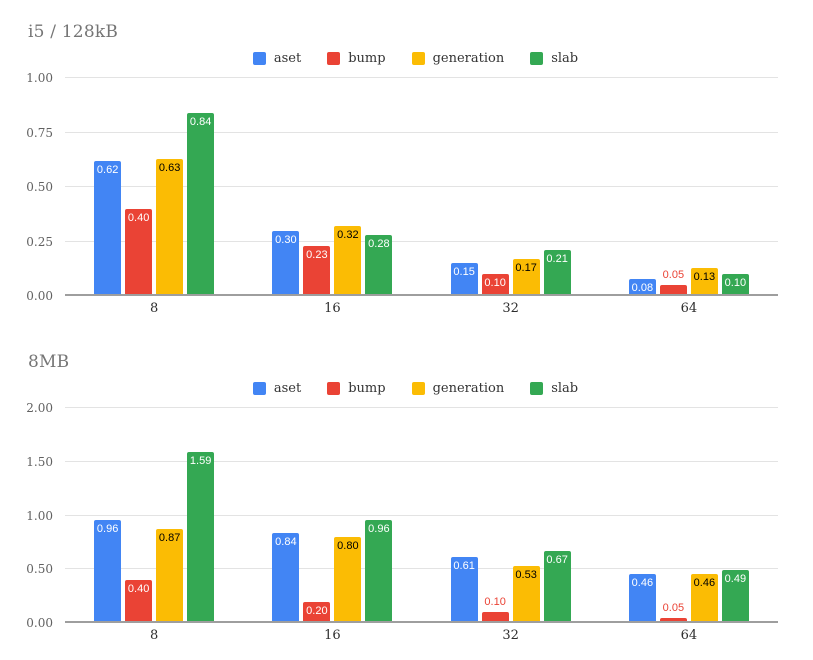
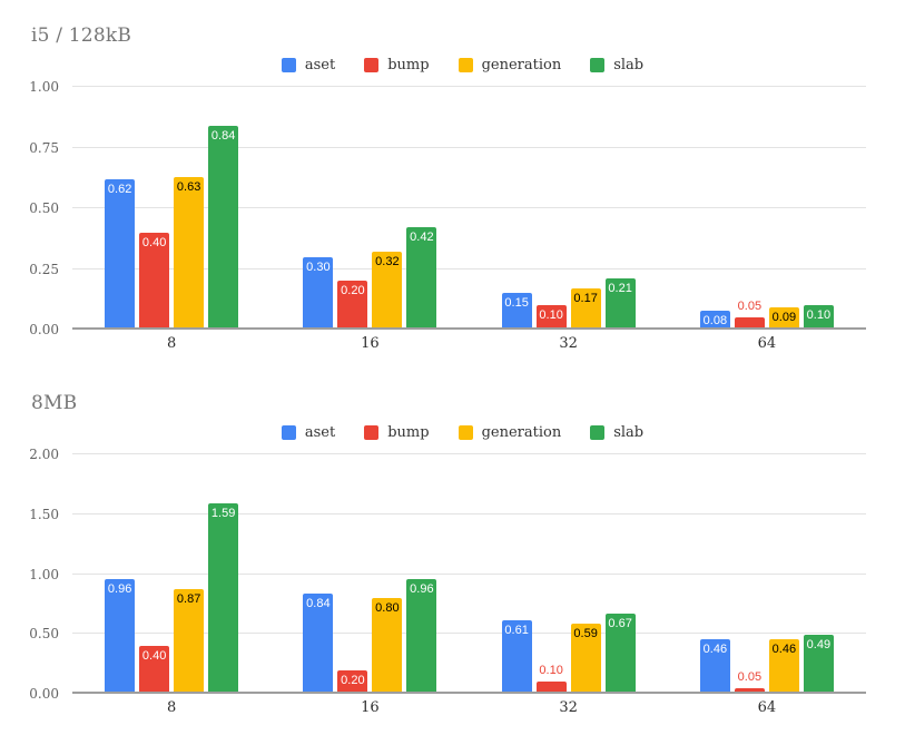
i5 / 128kB/bump/16: 0.23 -> 0.20
i5 / 128kB/slab/16: 0.28 -> 0.42
i5 / 128kB/generation/64: 0.13 -> 0.09
8MB/generation/32: 0.53 -> 0.59
